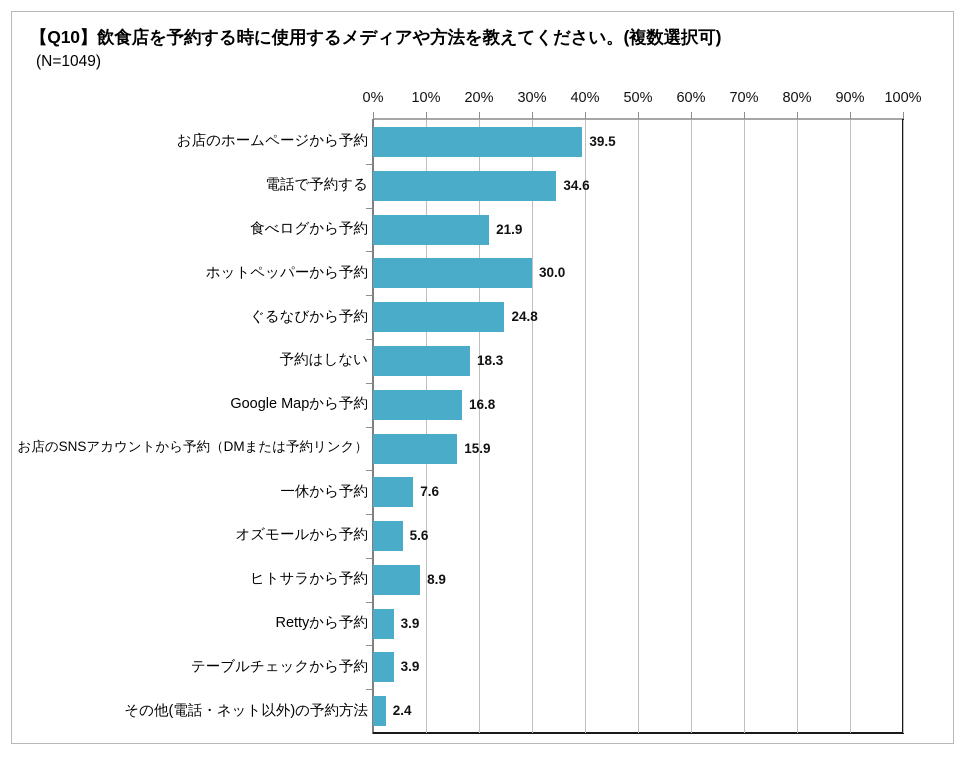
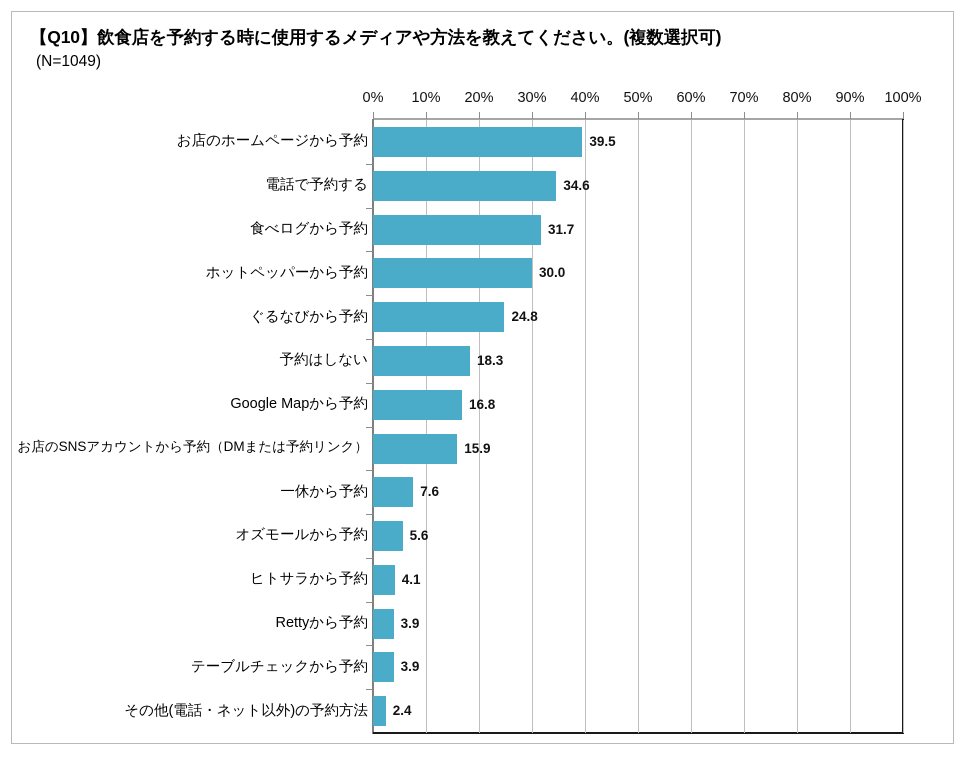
食べログから予約: 21.9 -> 31.7
ヒトサラから予約: 8.9 -> 4.1
